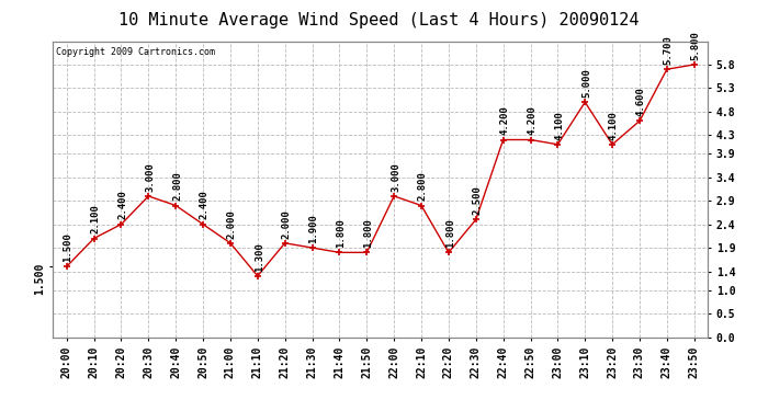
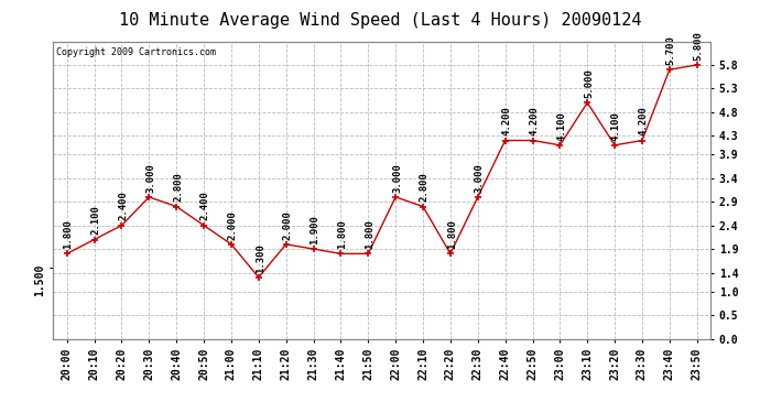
20:00: 1.500 -> 1.800
22:30: 2.500 -> 3.000
23:30: 4.600 -> 4.200
